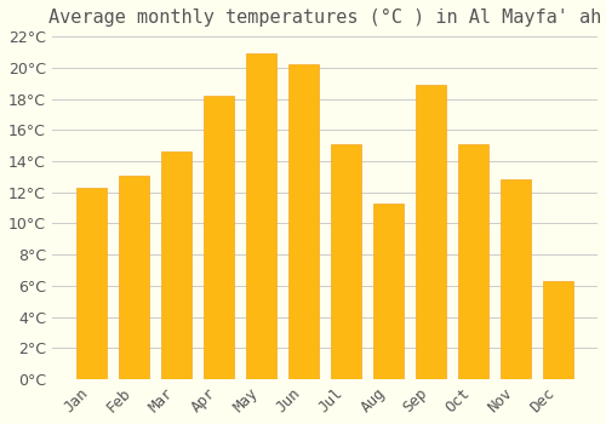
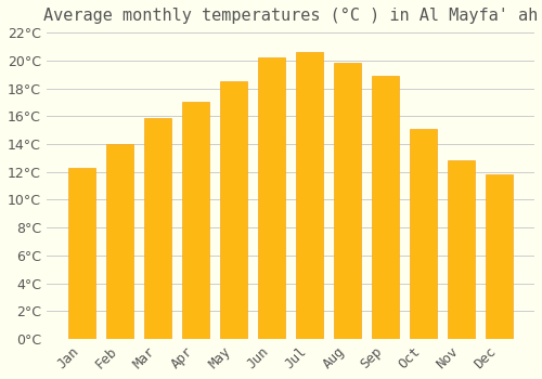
Feb: 13.1°C -> 14.0°C
Mar: 14.6°C -> 15.9°C
Apr: 18.2°C -> 17.0°C
May: 20.9°C -> 18.5°C
Jul: 15.1°C -> 20.6°C
Aug: 11.3°C -> 19.8°C
Dec: 6.3°C -> 11.8°C
